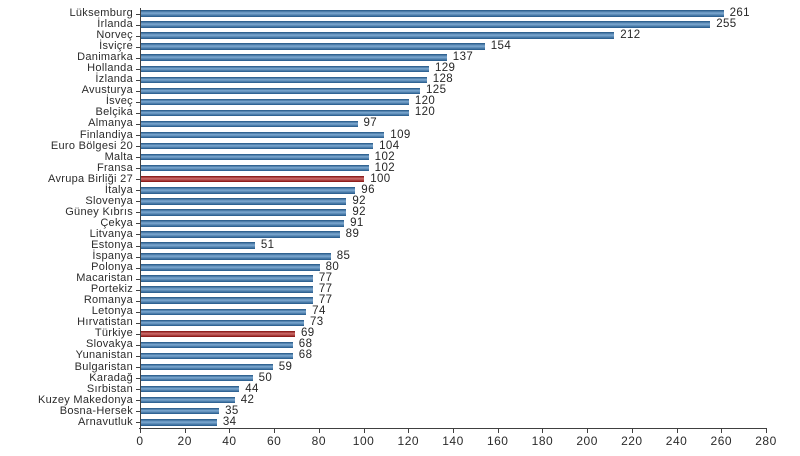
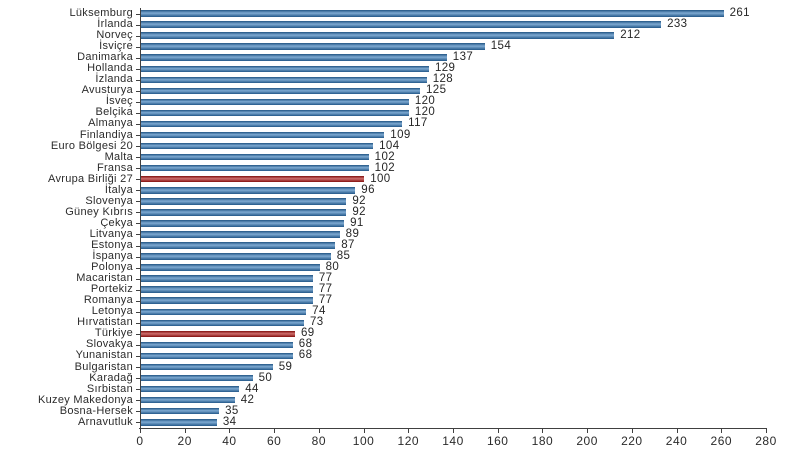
İrlanda: 255 -> 233
Almanya: 97 -> 117
Estonya: 51 -> 87
